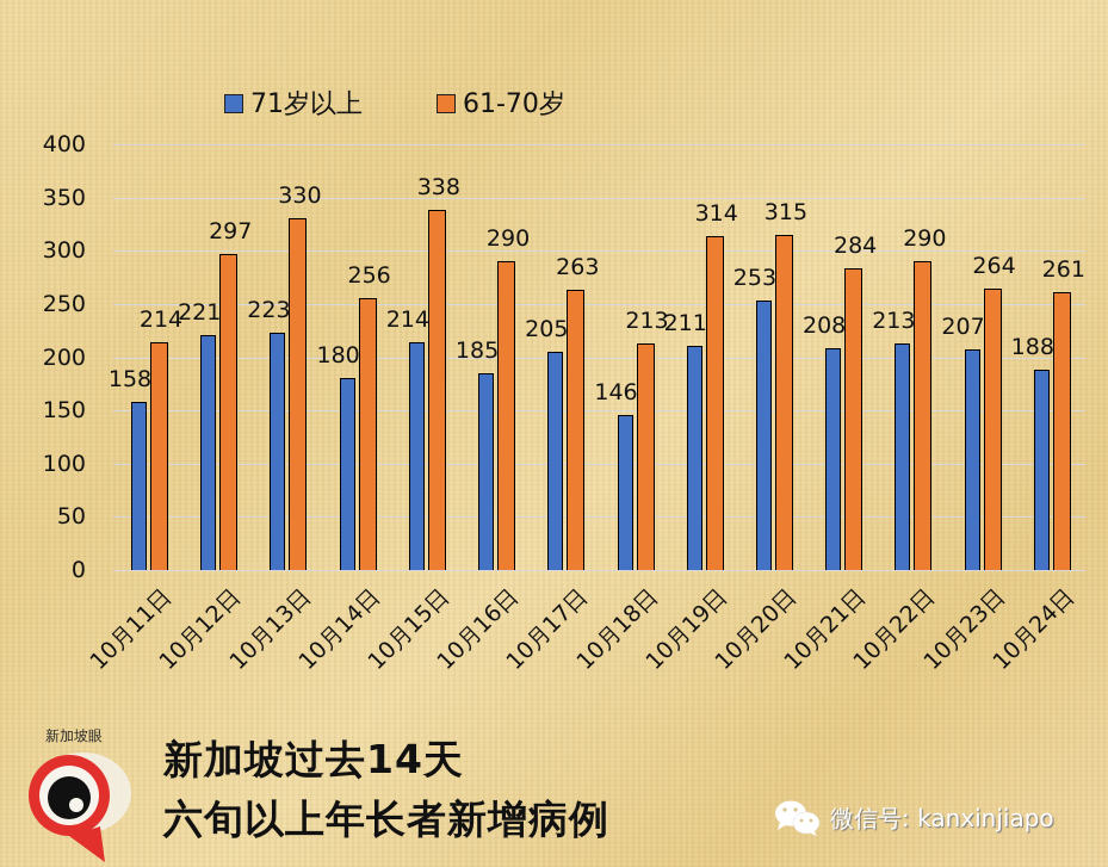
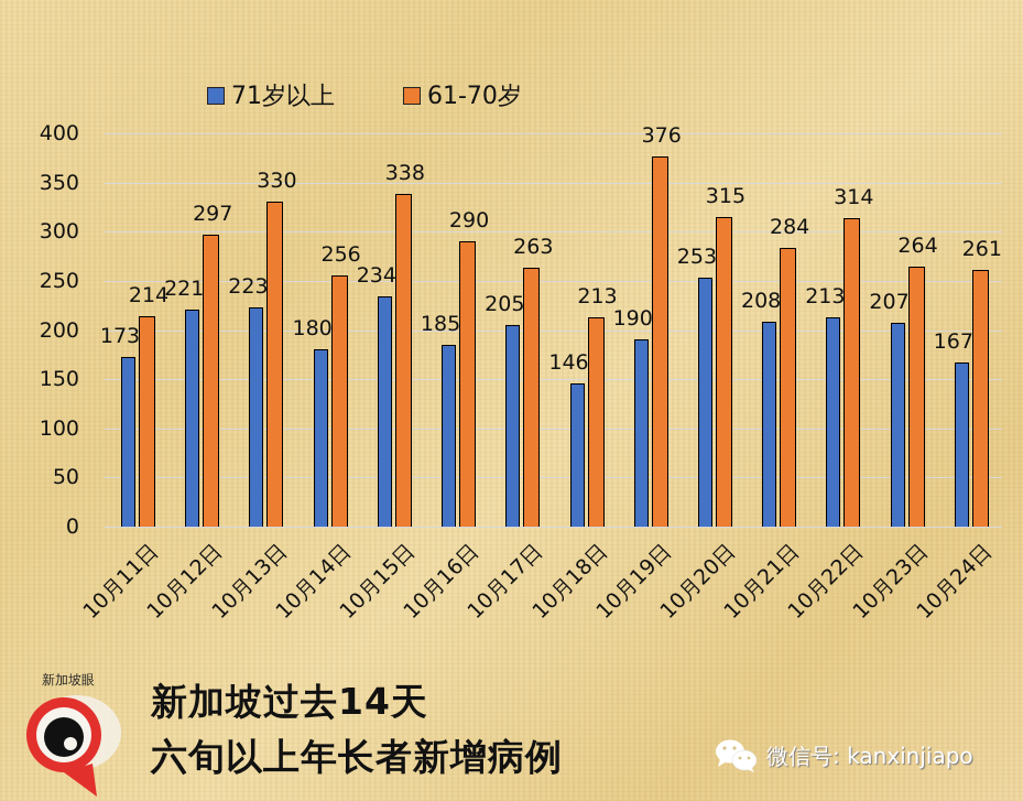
71岁以上/10月11日: 158 -> 173
71岁以上/10月15日: 214 -> 234
71岁以上/10月19日: 211 -> 190
61-70岁/10月19日: 314 -> 376
61-70岁/10月22日: 290 -> 314
71岁以上/10月24日: 188 -> 167
